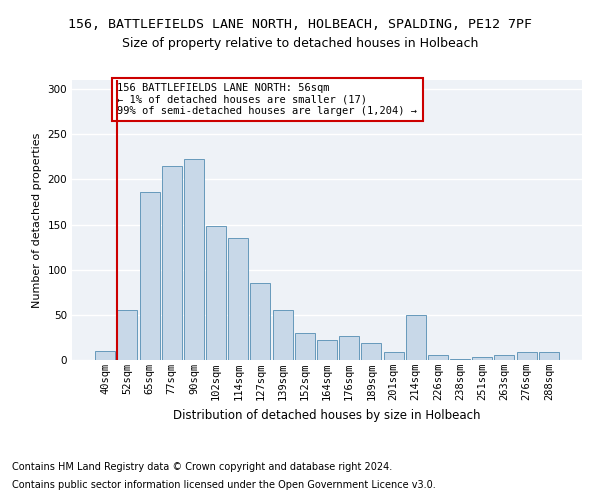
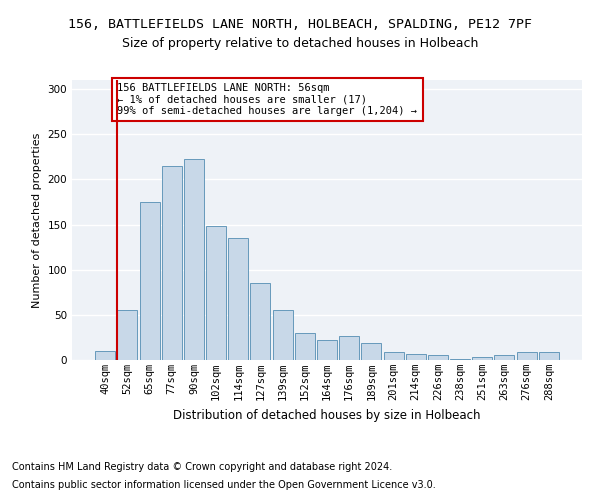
65sqm: 186 -> 175
214sqm: 50 -> 7
